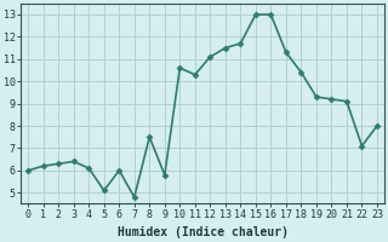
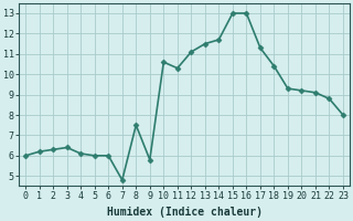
5: 5.1 -> 6.0
22: 7.1 -> 8.8
